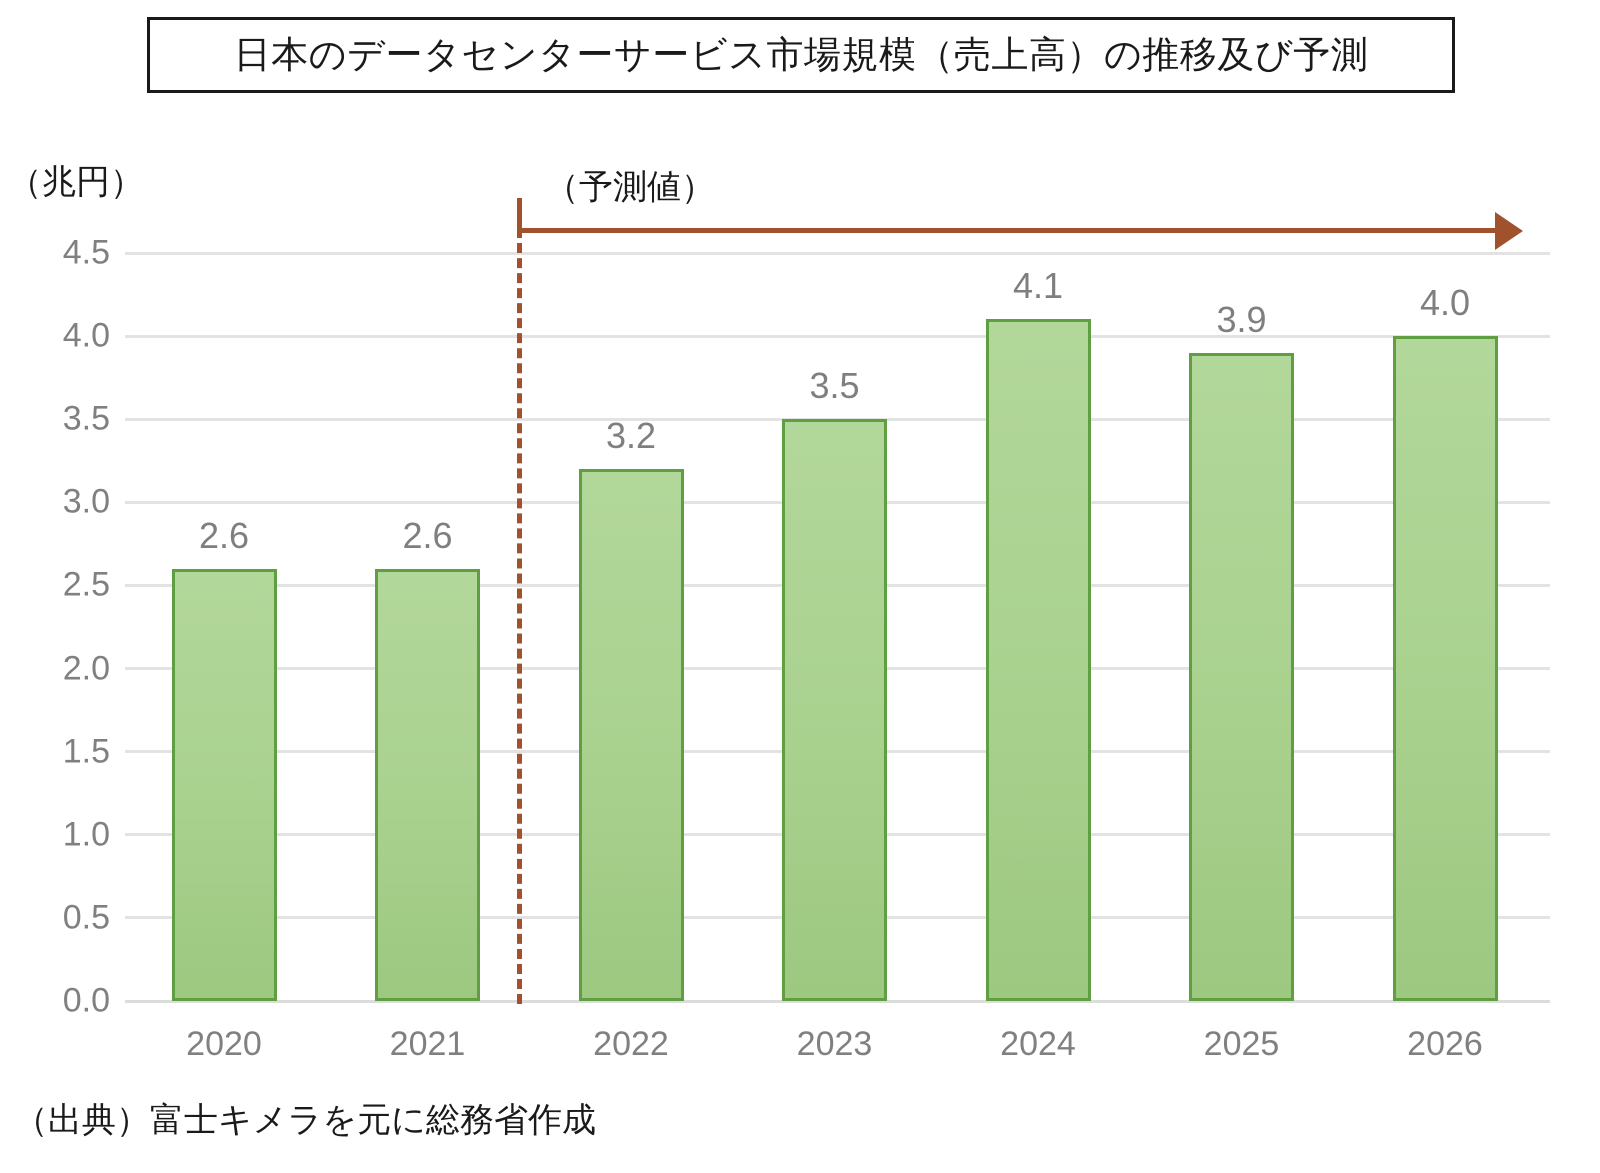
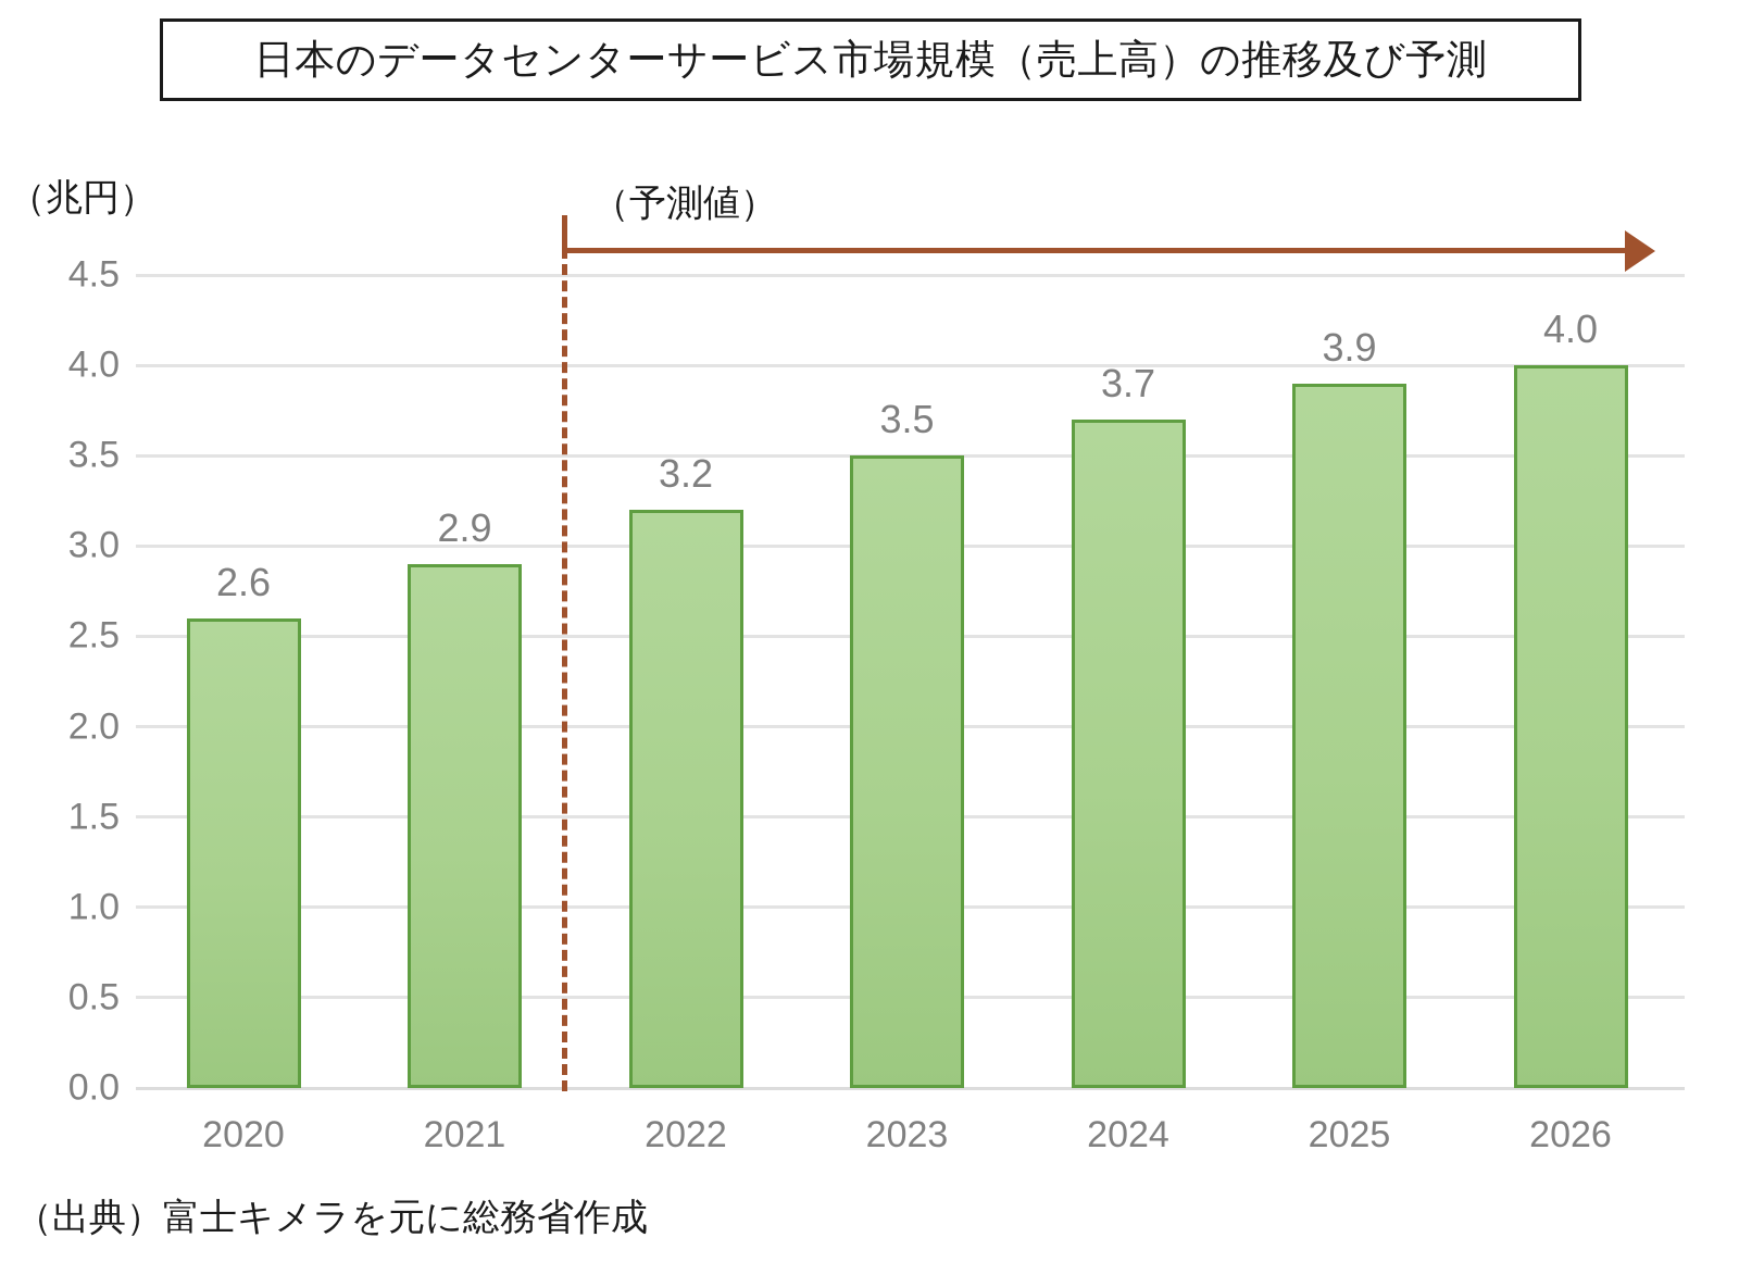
2021: 2.6 -> 2.9
2024: 4.1 -> 3.7
